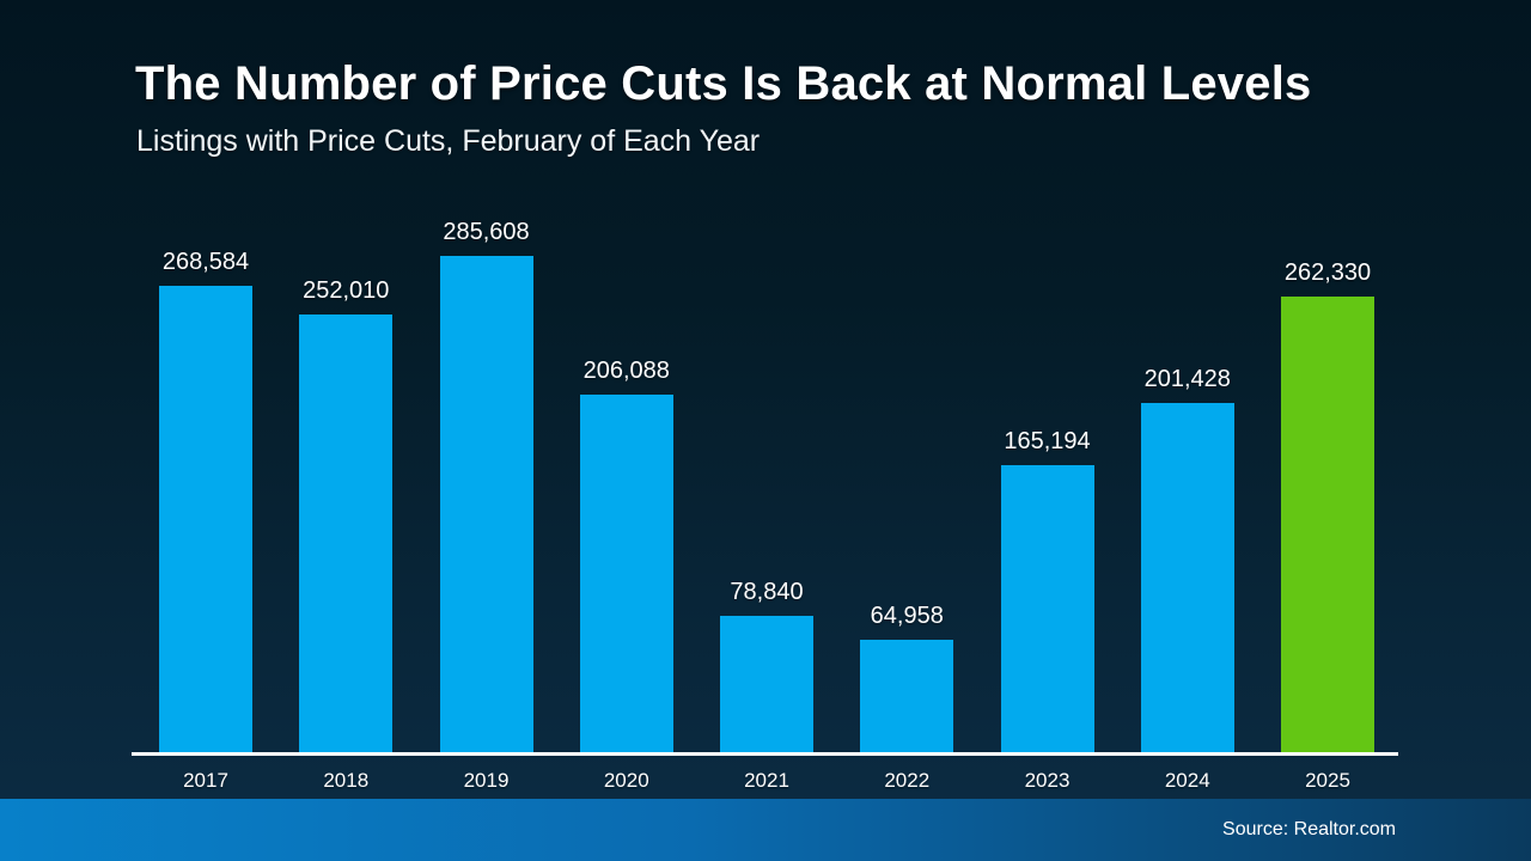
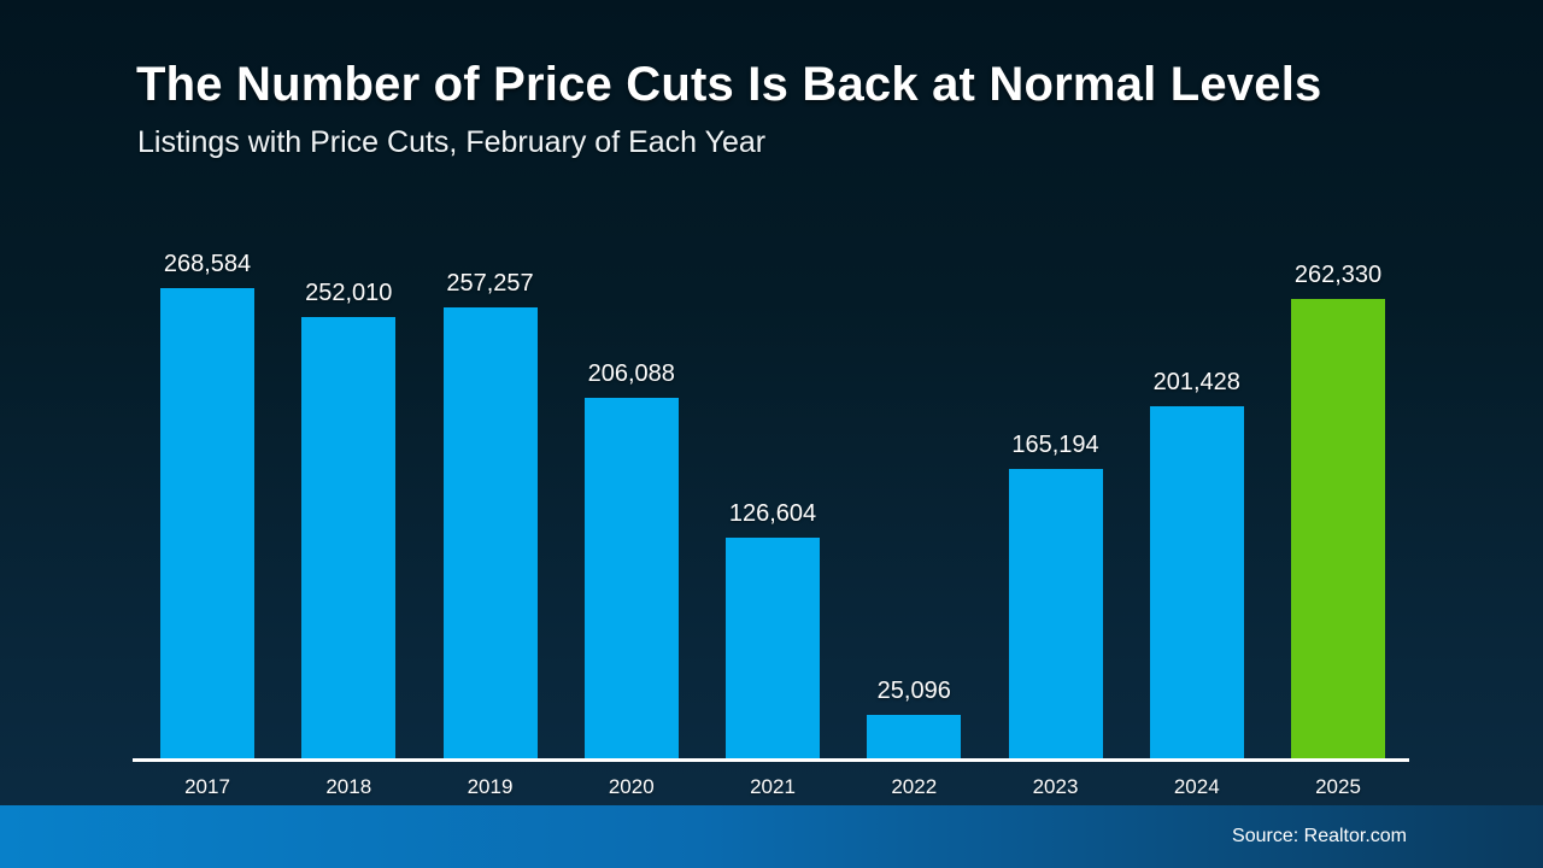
2019: 285,608 -> 257,257
2021: 78,840 -> 126,604
2022: 64,958 -> 25,096
